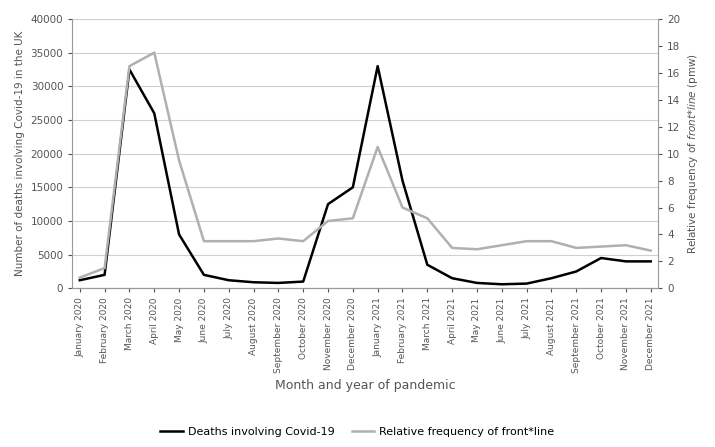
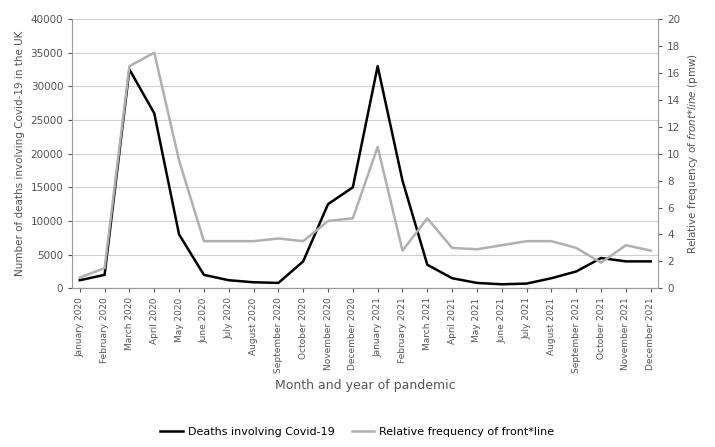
Deaths involving Covid-19/October 2020: 1000 -> 4000
Relative frequency of front*line/February 2021: 6.0 -> 2.8
Relative frequency of front*line/October 2021: 3.1 -> 1.9
